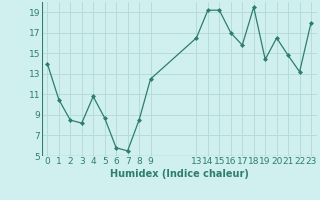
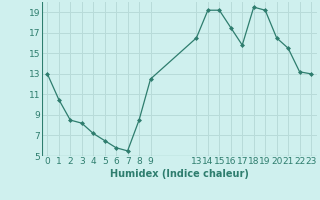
0: 14.0 -> 13.0
4: 10.8 -> 7.2
5: 8.7 -> 6.5
16: 17.0 -> 17.5
19: 14.4 -> 19.2
21: 14.8 -> 15.5
23: 18.0 -> 13.0
